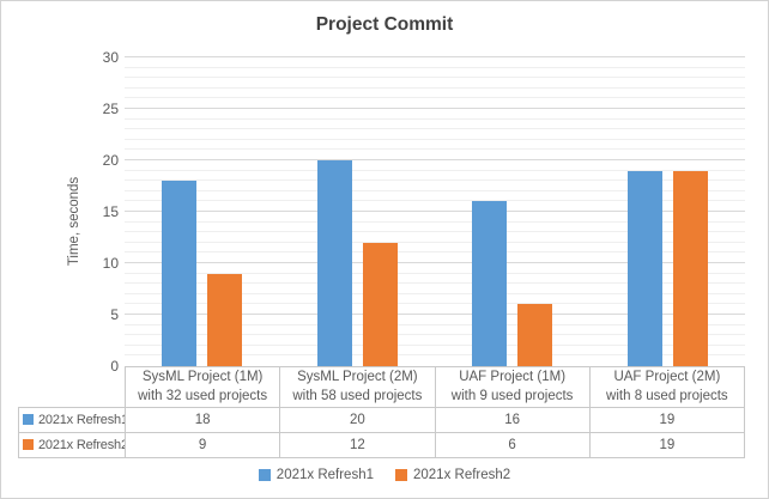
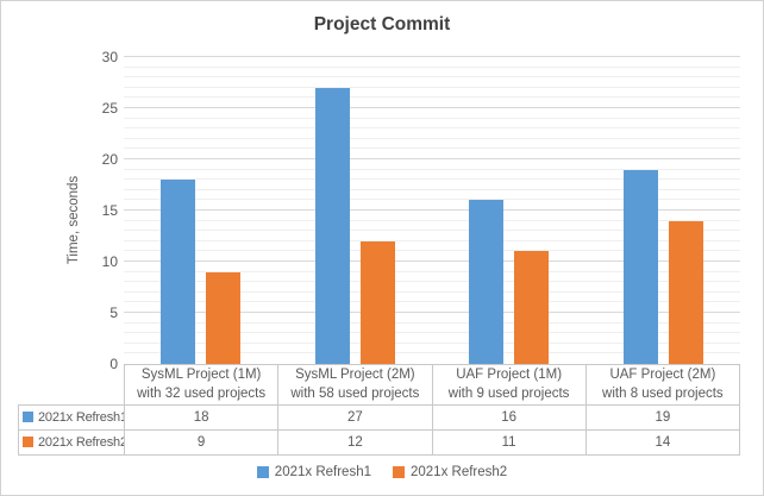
2021x Refresh1/SysML Project (2M) with 58 used projects: 20 -> 27
2021x Refresh2/UAF Project (1M) with 9 used projects: 6 -> 11
2021x Refresh2/UAF Project (2M) with 8 used projects: 19 -> 14
